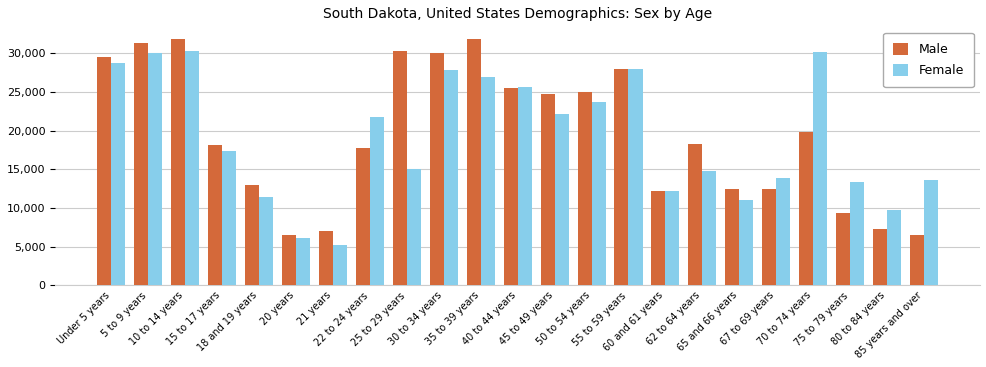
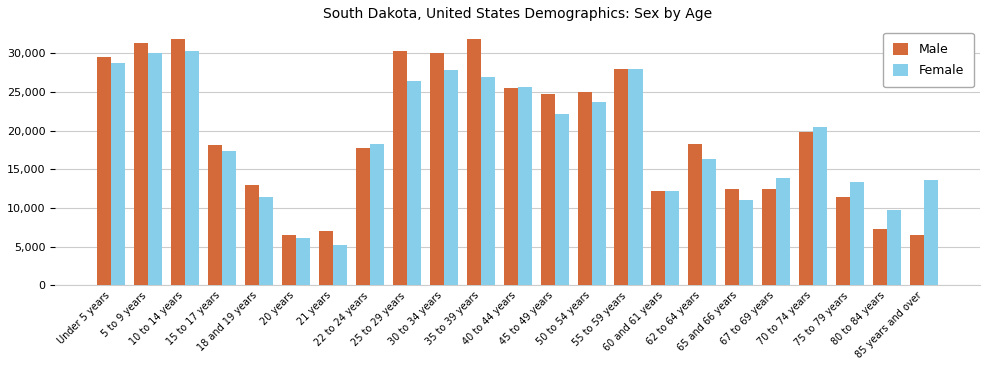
Female/22 to 24 years: 21,800 -> 18,300
Female/25 to 29 years: 15,000 -> 26,400
Female/62 to 64 years: 14,800 -> 16,400
Female/70 to 74 years: 30,200 -> 20,500
Male/75 to 79 years: 9,400 -> 11,400
